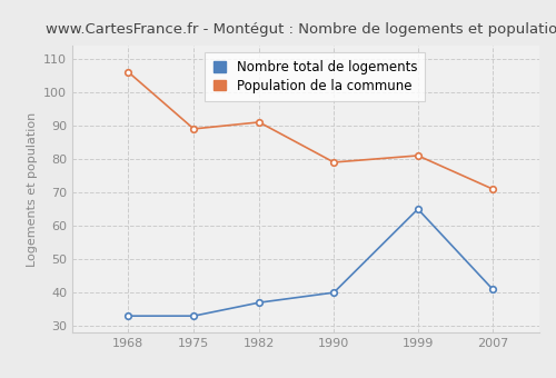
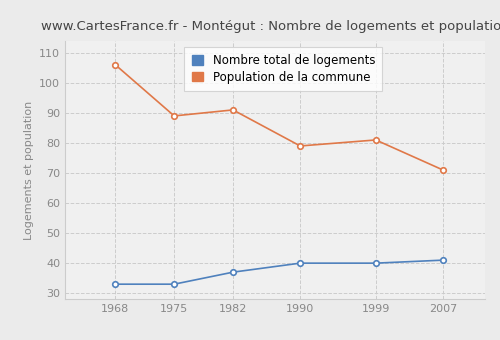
Nombre total de logements/1999: 65 -> 40
